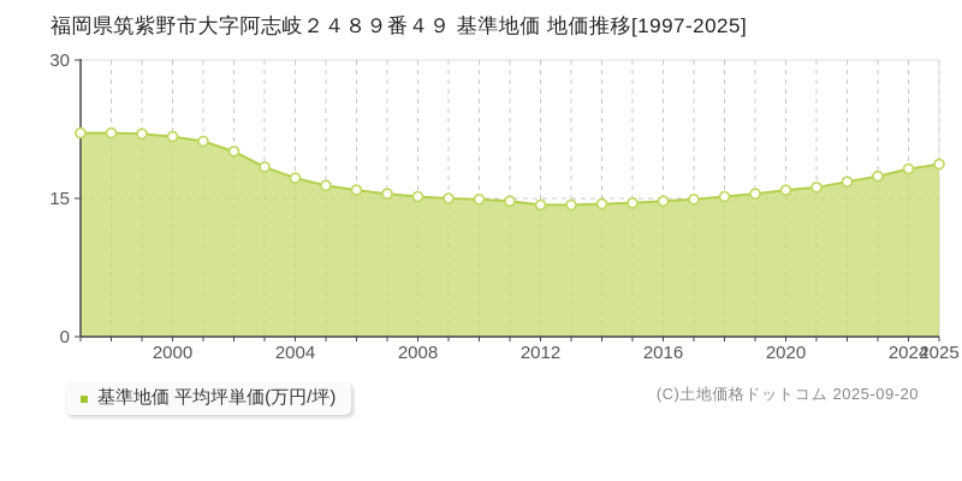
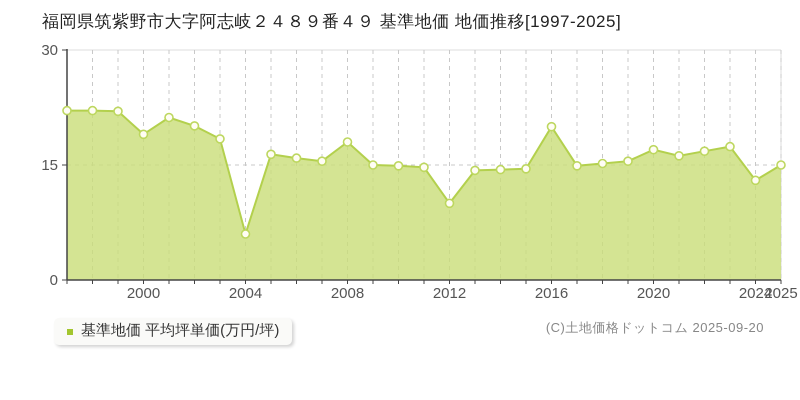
2000: 22 -> 19
2004: 17 -> 6
2008: 15 -> 18
2012: 14 -> 10
2016: 15 -> 20
2020: 16 -> 17
2024: 18 -> 13
2025: 19 -> 15
